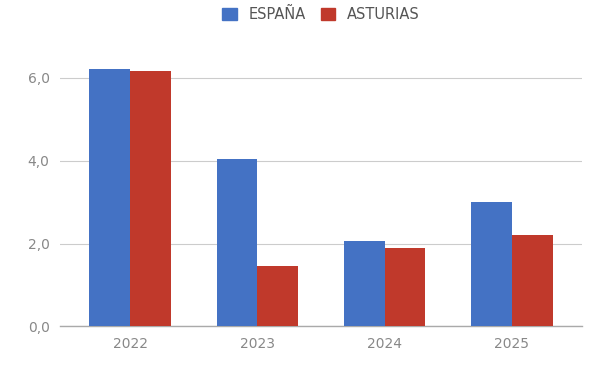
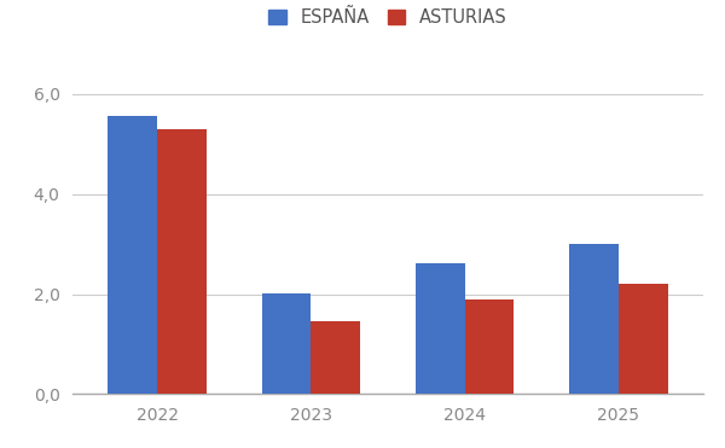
ESPAÑA/2022: 6,20 -> 5,55
ASTURIAS/2022: 6,15 -> 5,30
ESPAÑA/2023: 4,05 -> 2,02
ESPAÑA/2024: 2,05 -> 2,62
